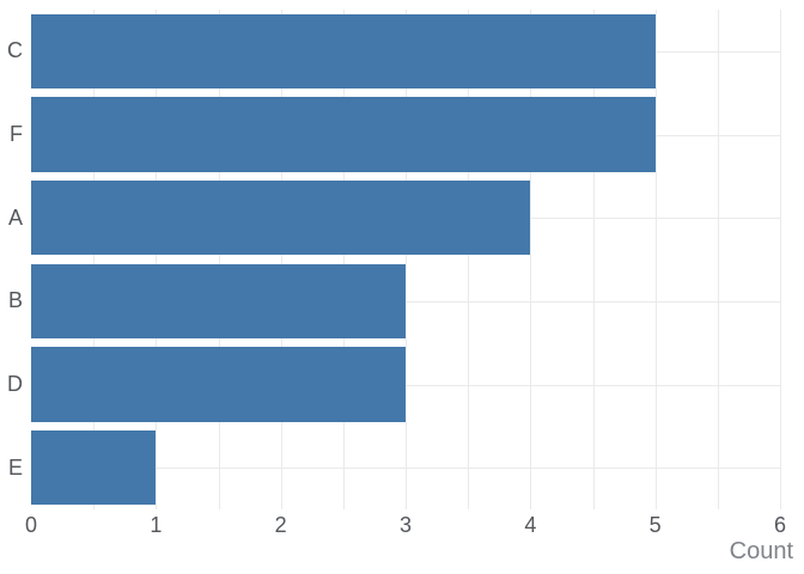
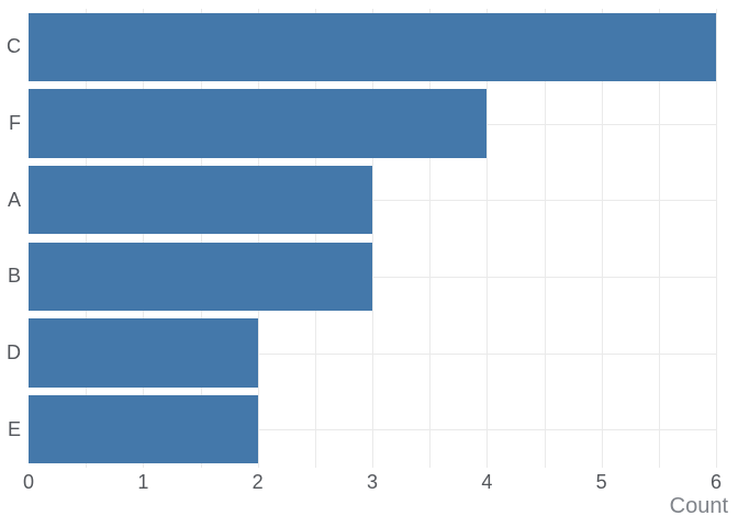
C: 5 -> 6
F: 5 -> 4
A: 4 -> 3
D: 3 -> 2
E: 1 -> 2
